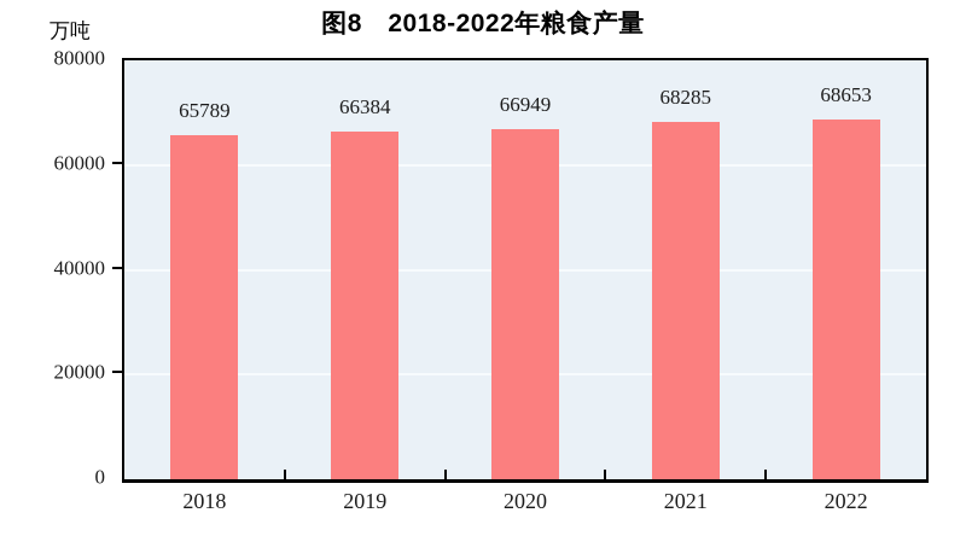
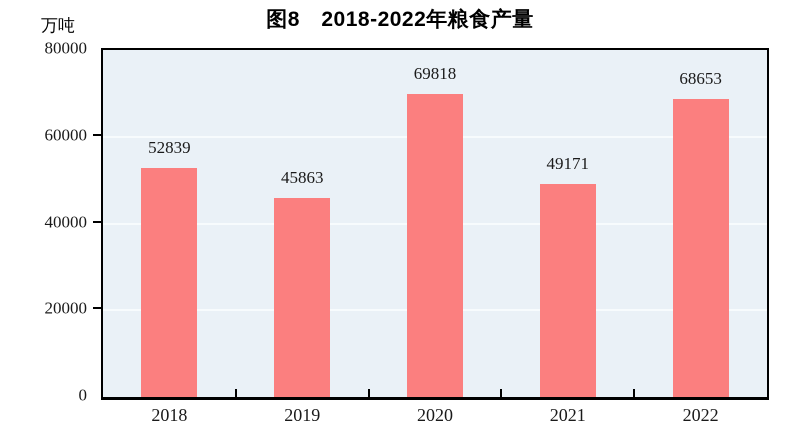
2018: 65789 -> 52839
2019: 66384 -> 45863
2020: 66949 -> 69818
2021: 68285 -> 49171
